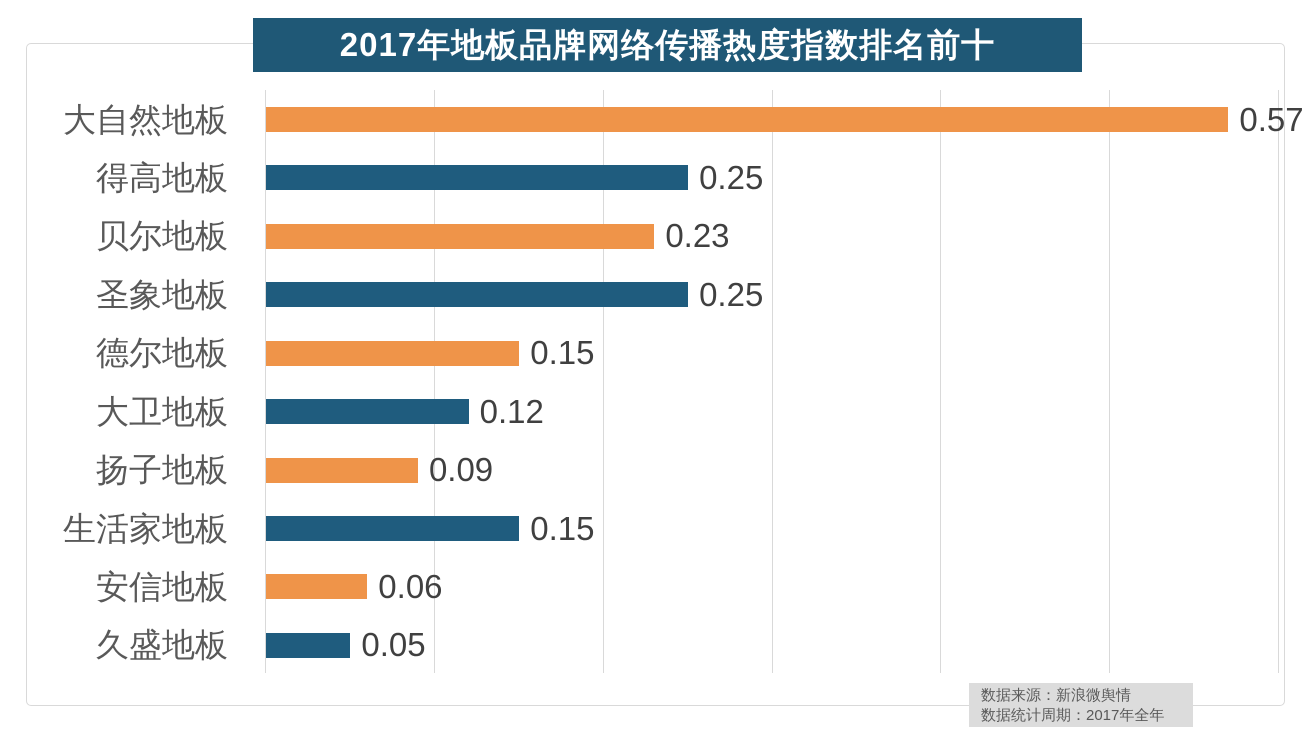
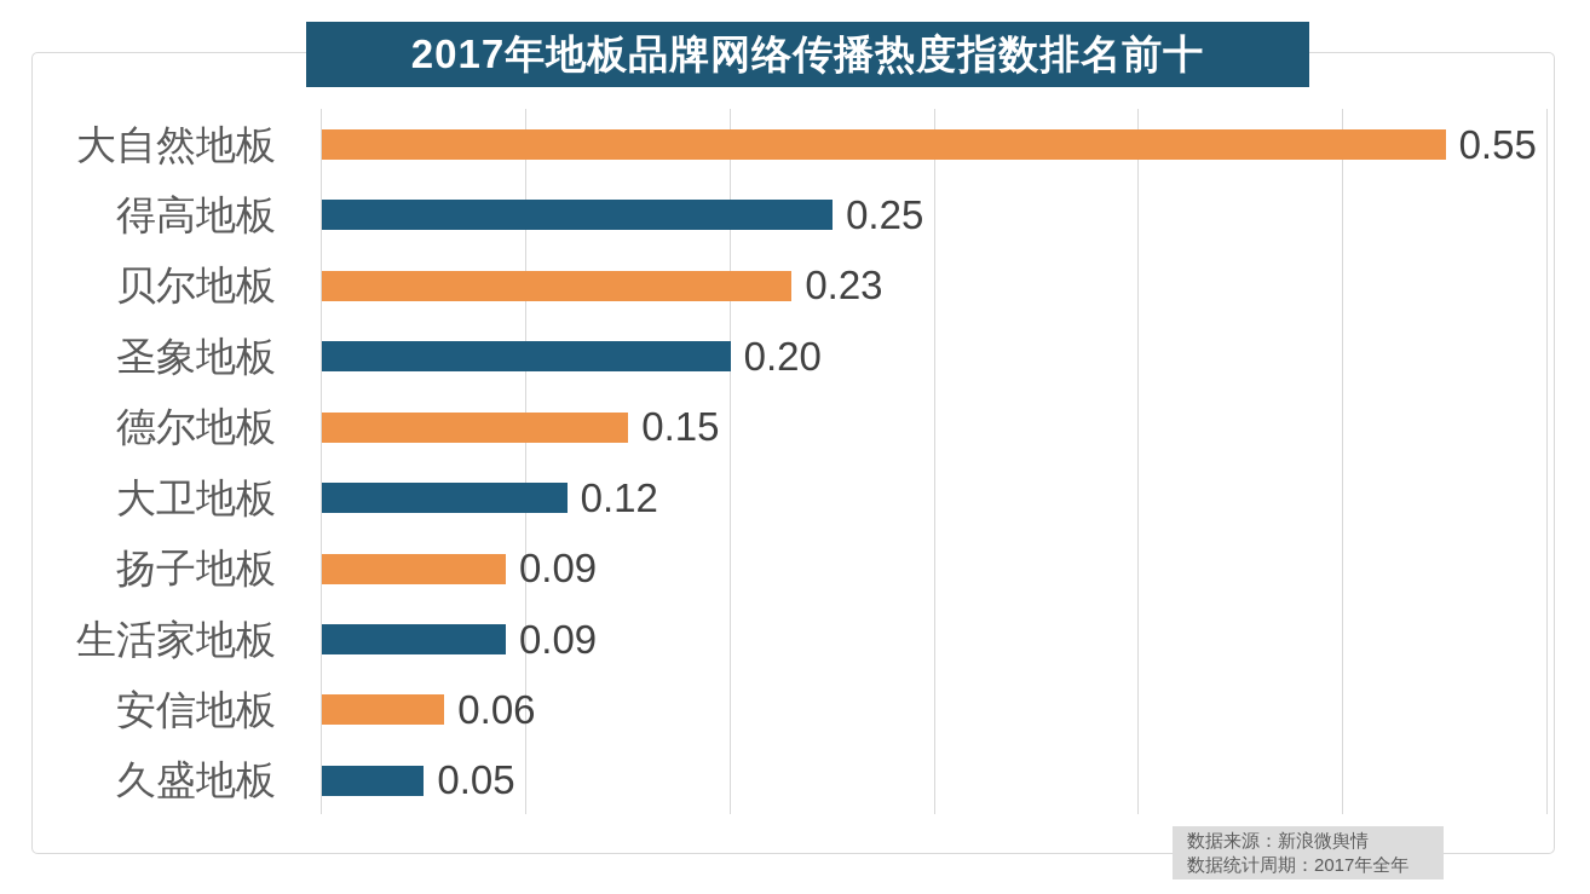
大自然地板: 0.57 -> 0.55
圣象地板: 0.25 -> 0.20
生活家地板: 0.15 -> 0.09
